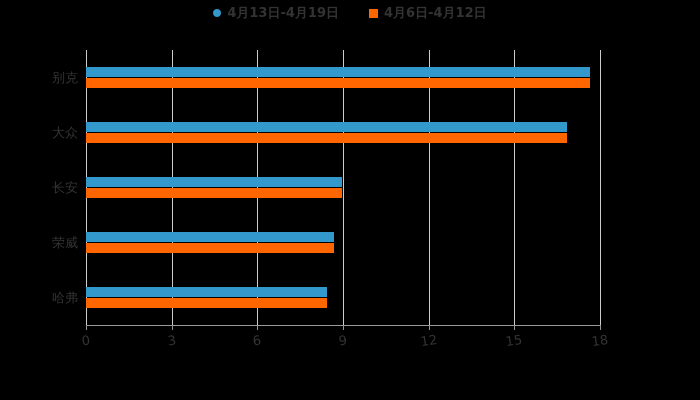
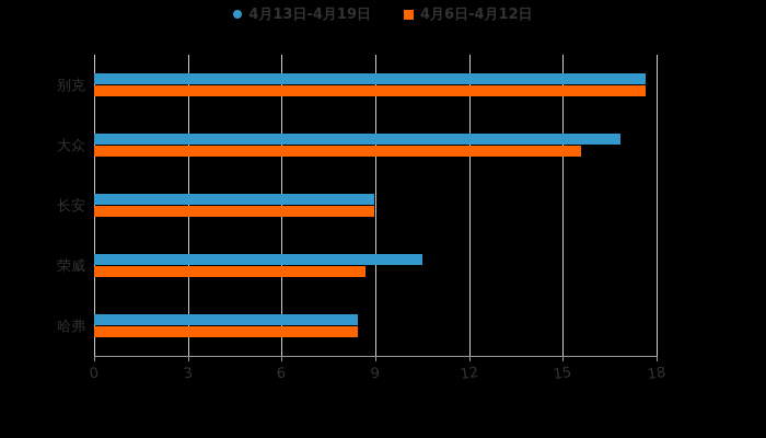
4月6日-4月12日/大众: 16.9 -> 15.6
4月13日-4月19日/荣威: 8.7 -> 10.5
